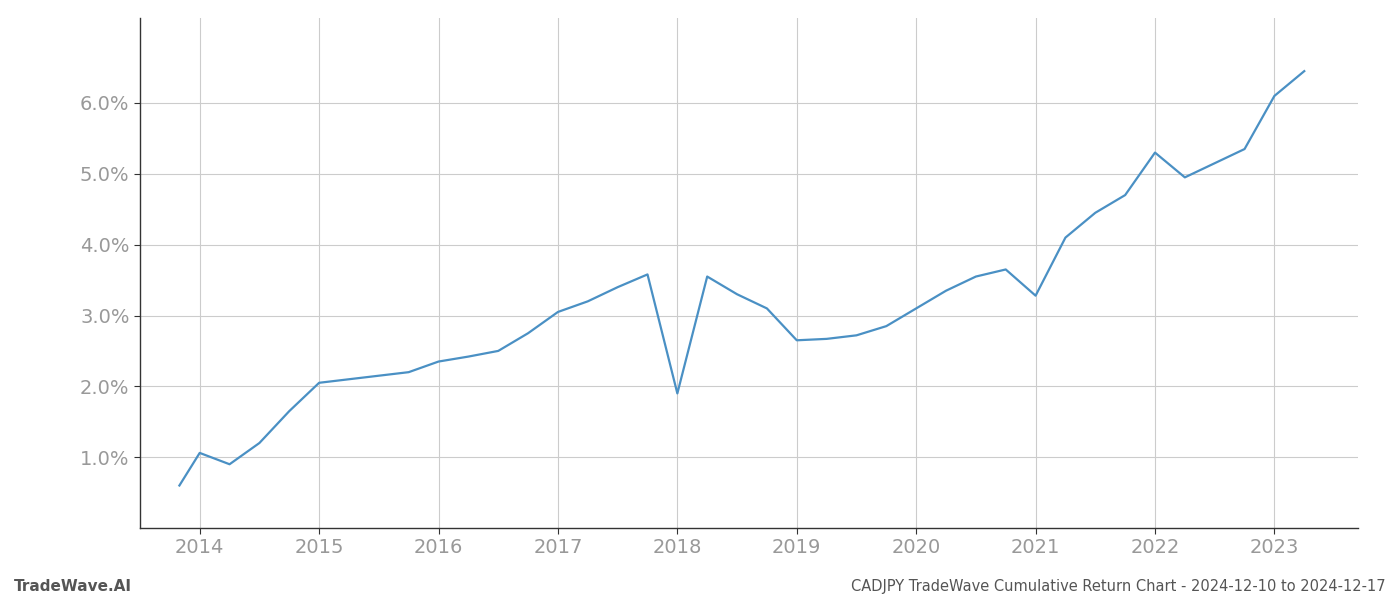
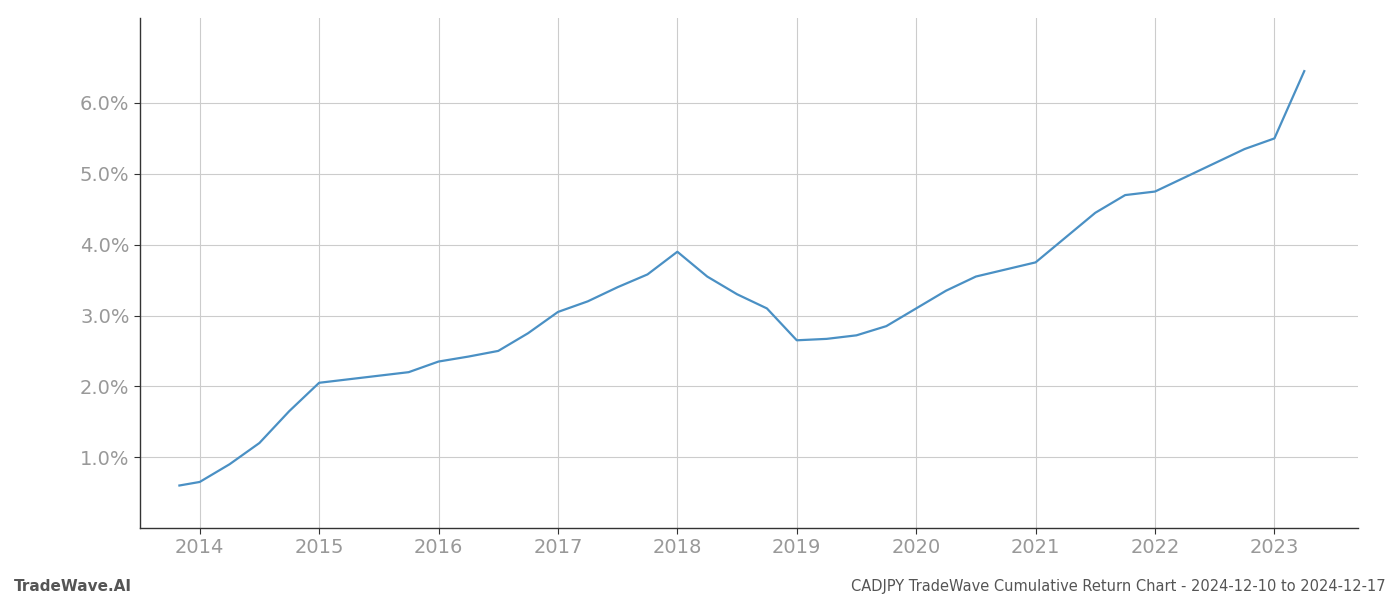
2014: 1.06% -> 0.65%
2018: 1.90% -> 3.90%
2021: 3.28% -> 3.75%
2022: 5.30% -> 4.75%
2023: 6.10% -> 5.50%
